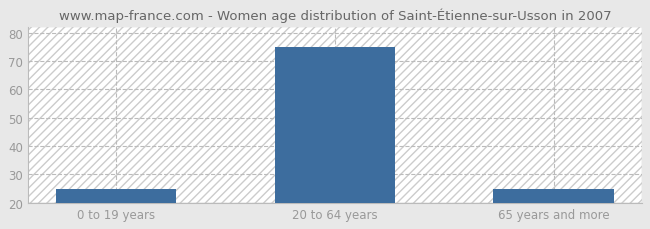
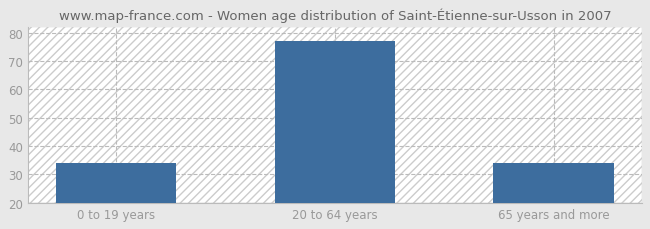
0 to 19 years: 25 -> 34
20 to 64 years: 75 -> 77
65 years and more: 25 -> 34
